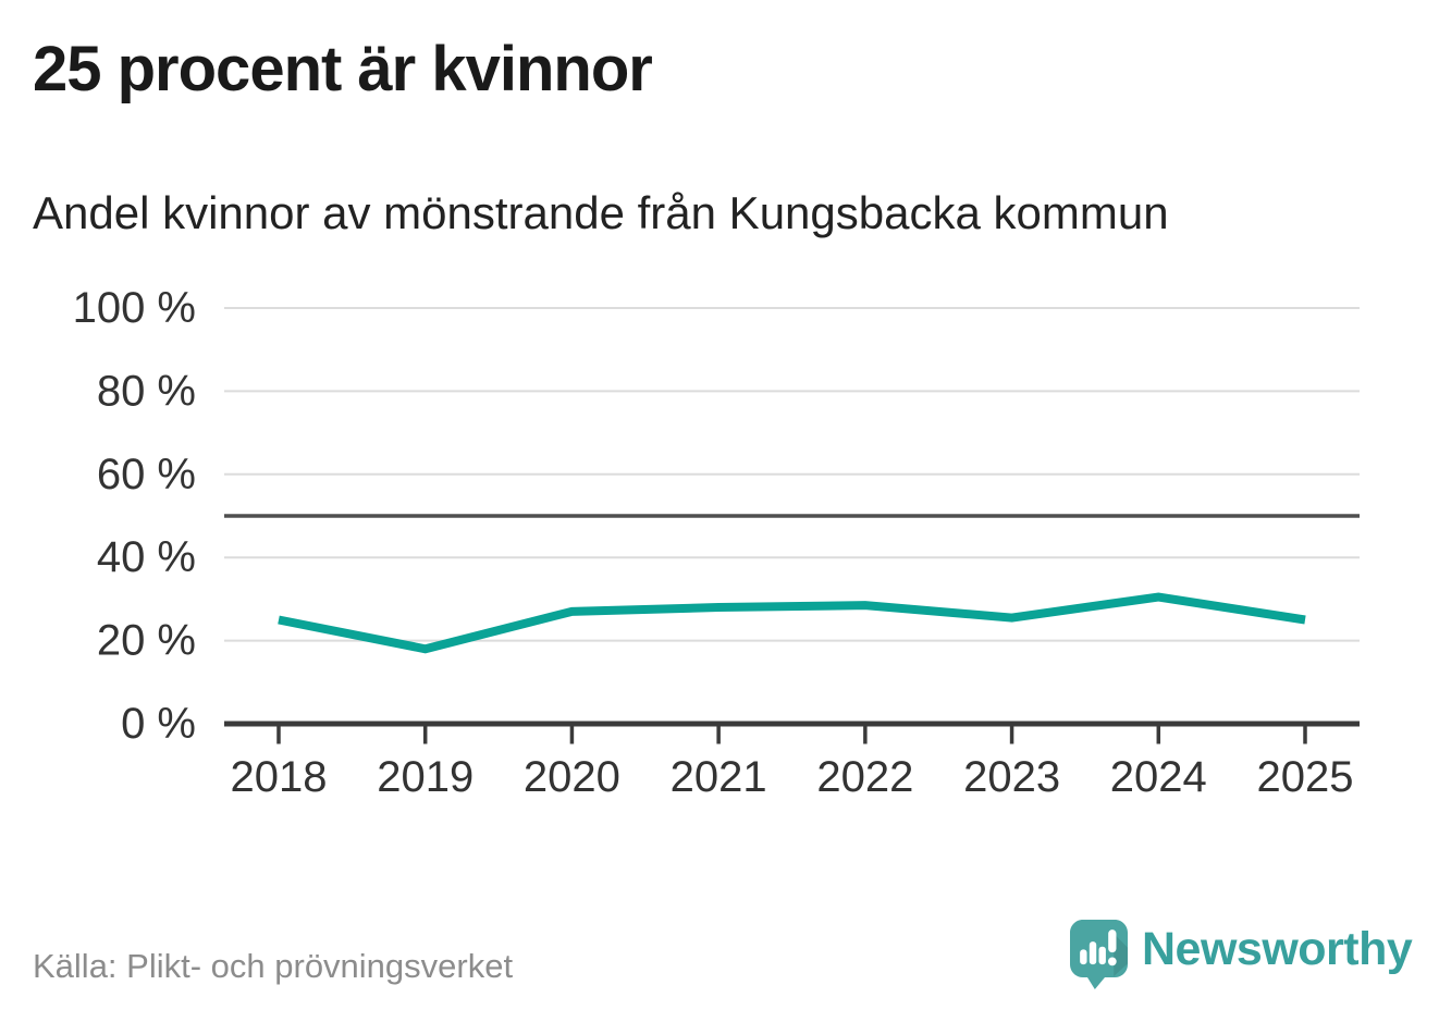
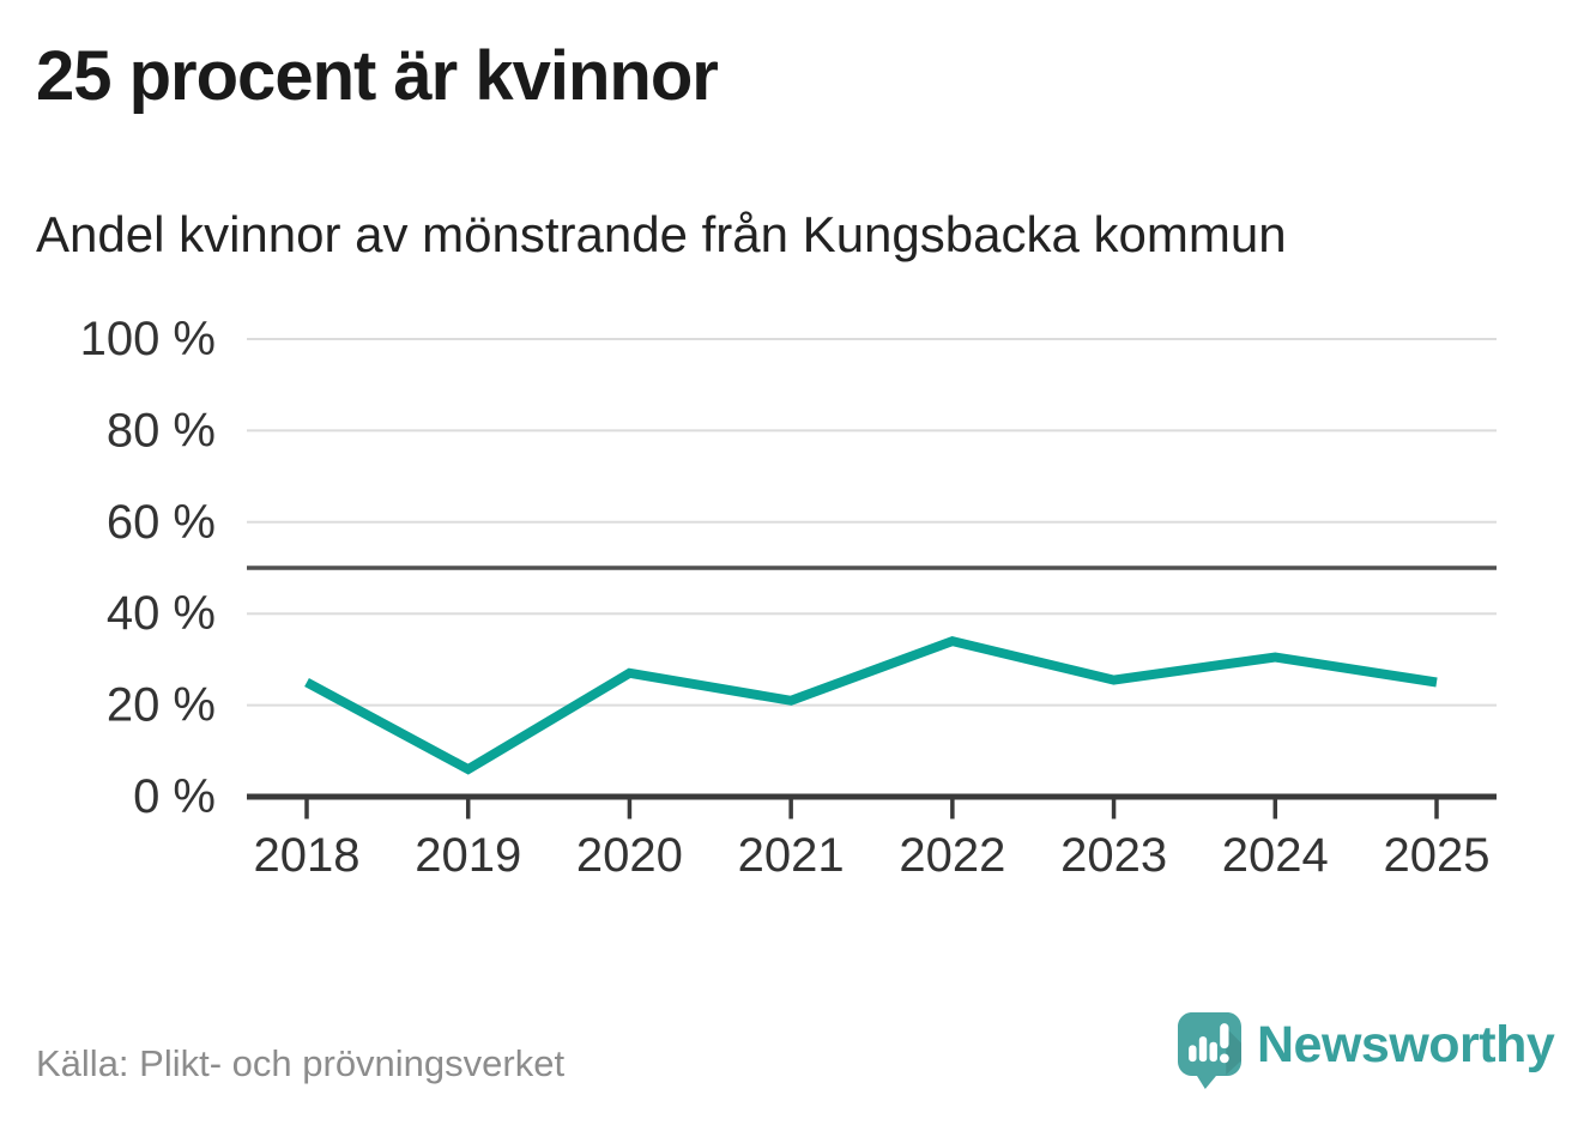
2019: 18% -> 6%
2021: 28% -> 21%
2022: 28% -> 34%
